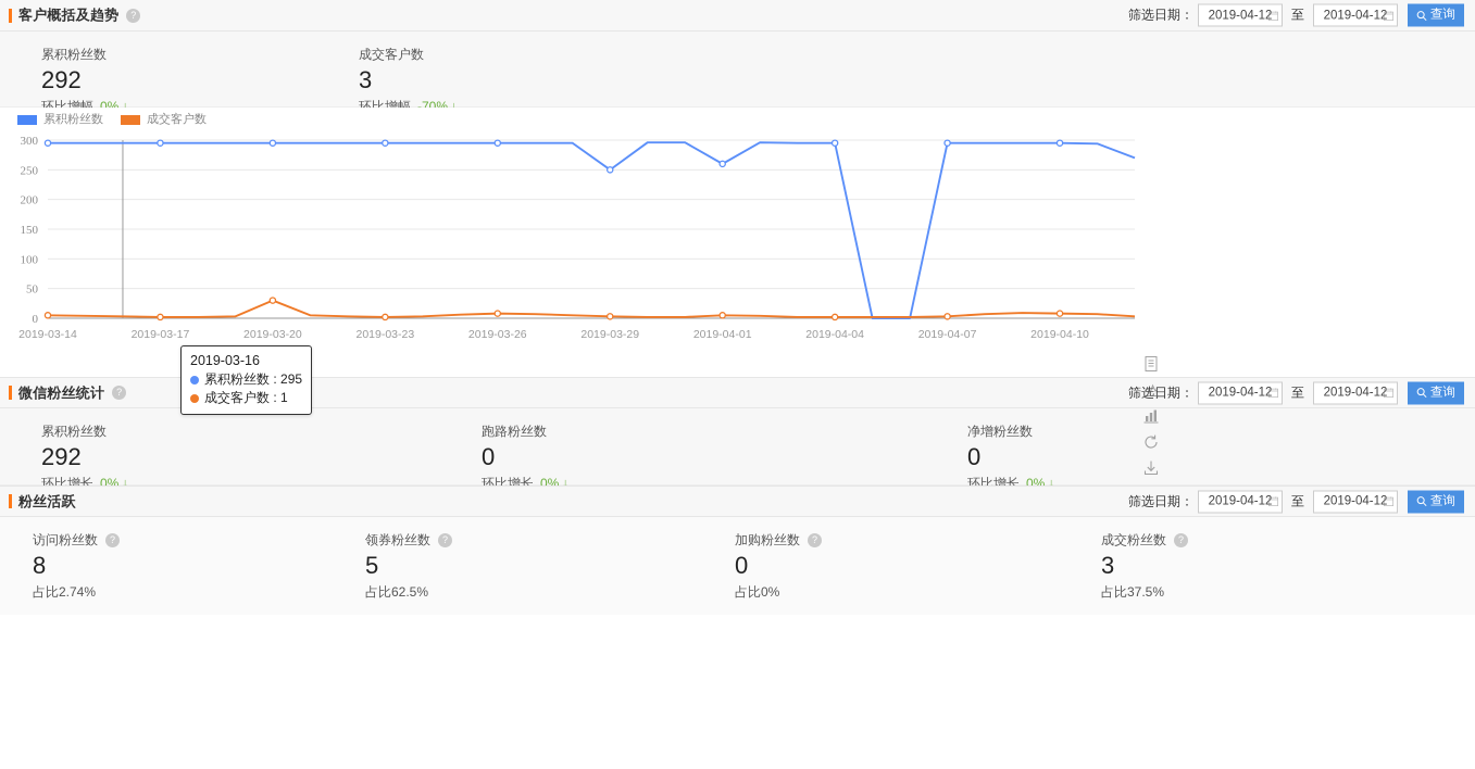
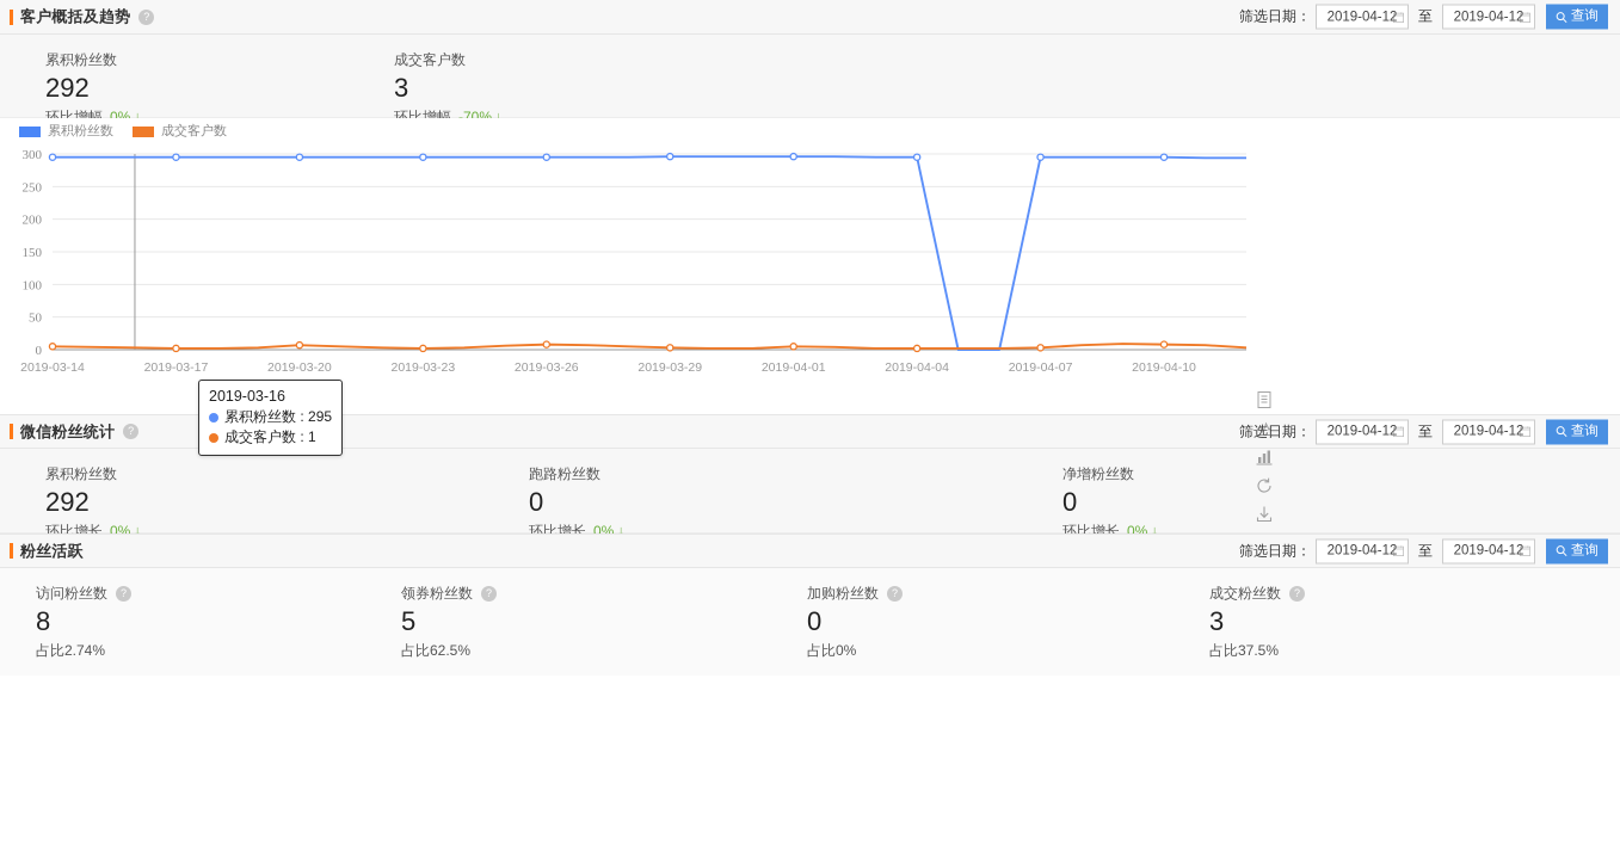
成交客户数/2019-03-20: 30 -> 10
累积粉丝数/2019-03-29: 250 -> 300
累积粉丝数/2019-04-01: 260 -> 300
累积粉丝数/2019-04-12: 270 -> 290
